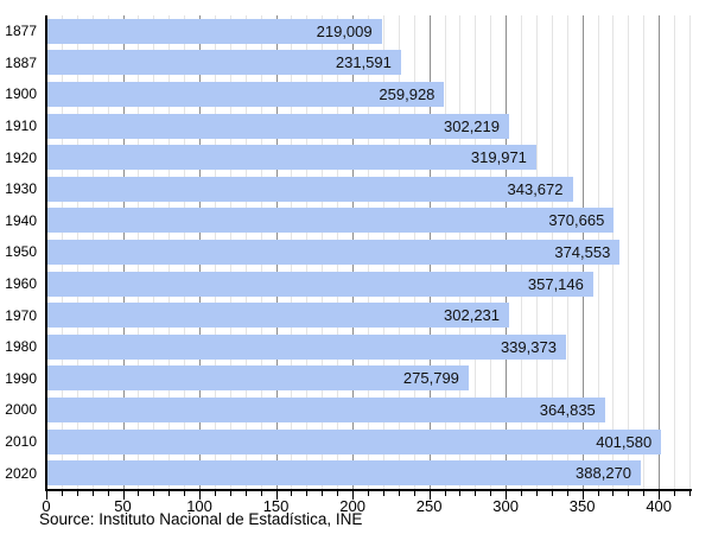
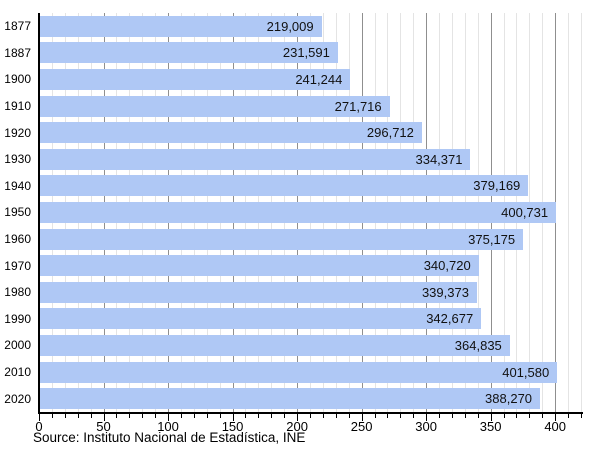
1900: 259,928 -> 241,244
1910: 302,219 -> 271,716
1920: 319,971 -> 296,712
1930: 343,672 -> 334,371
1940: 370,665 -> 379,169
1950: 374,553 -> 400,731
1960: 357,146 -> 375,175
1970: 302,231 -> 340,720
1990: 275,799 -> 342,677
